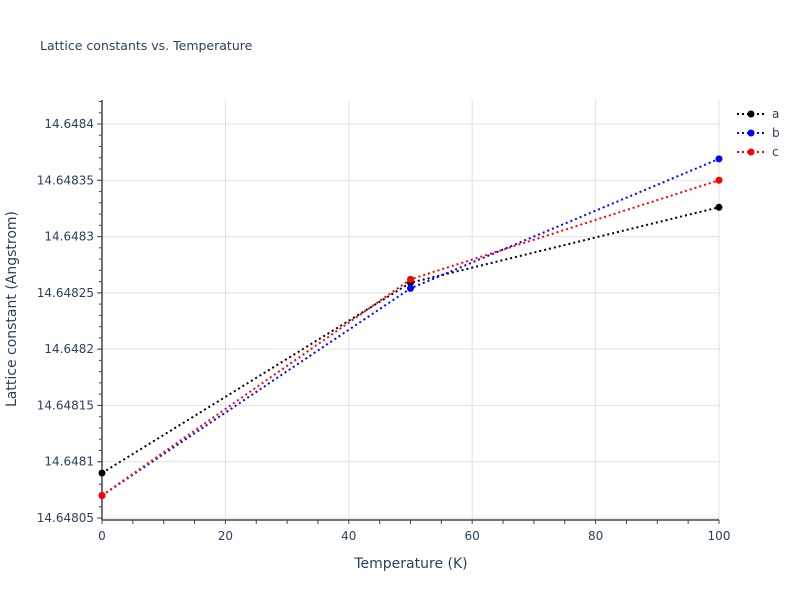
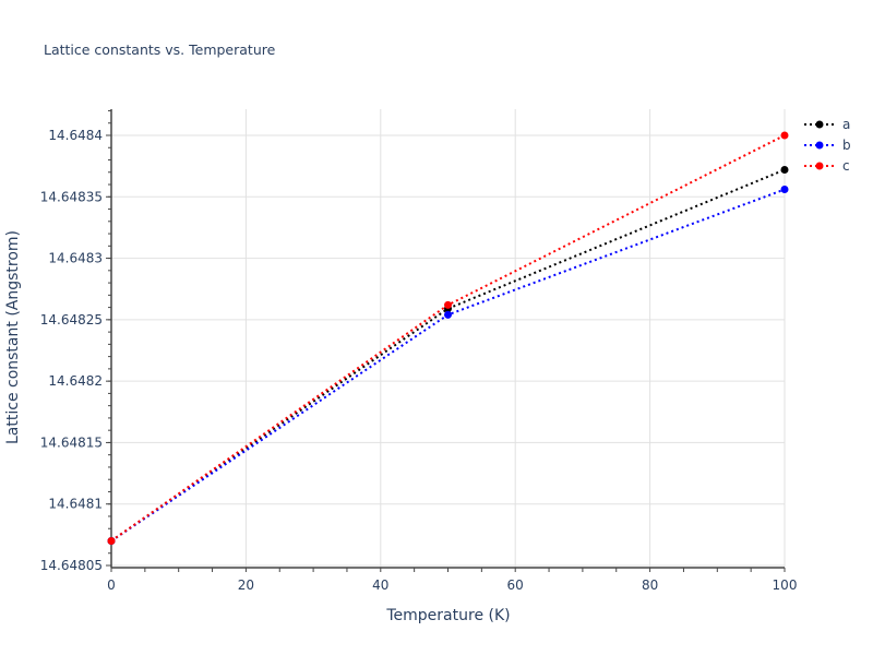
a/0: 14.648090 -> 14.648070
a/100: 14.648326 -> 14.648372
b/100: 14.648369 -> 14.648356
c/100: 14.648350 -> 14.648400
